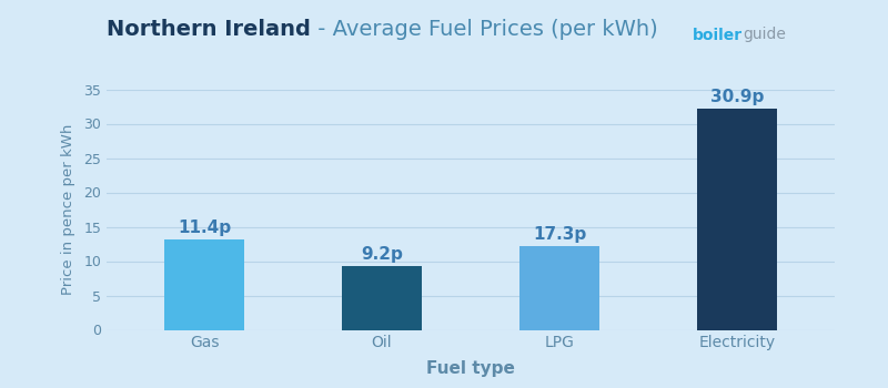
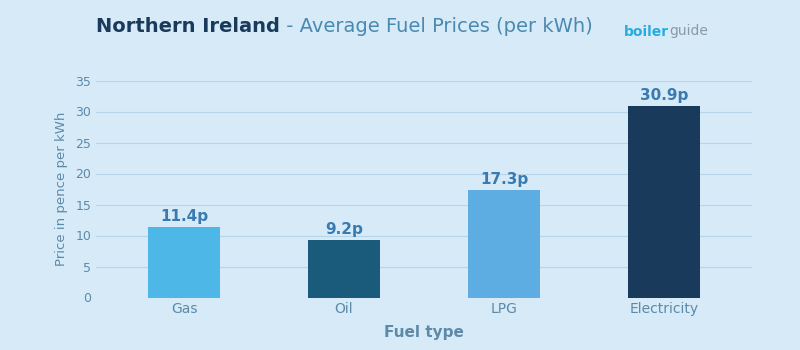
Gas: 13.2 -> 11.4
LPG: 12.2 -> 17.3
Electricity: 32.2 -> 30.9
